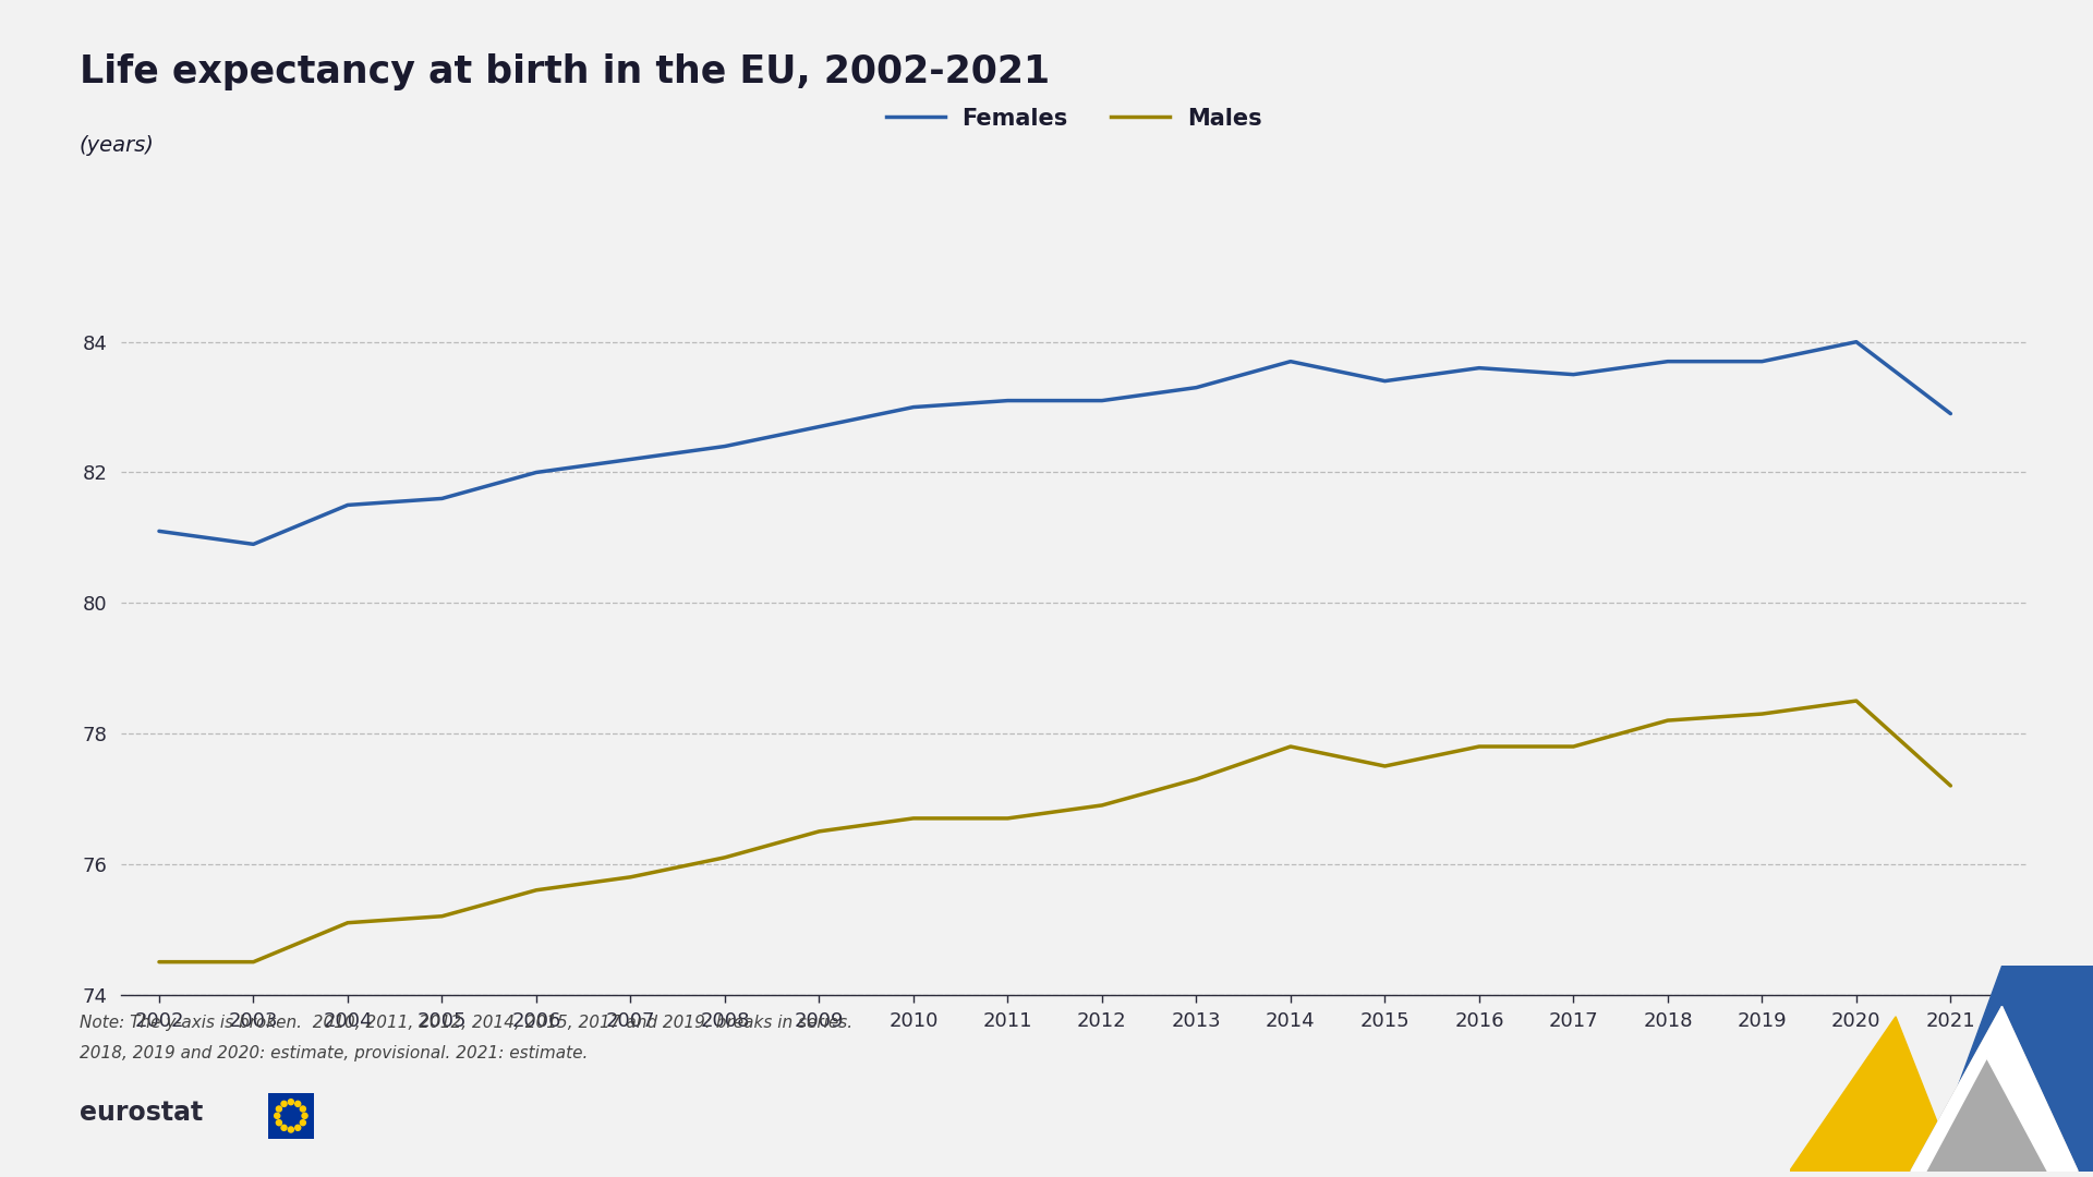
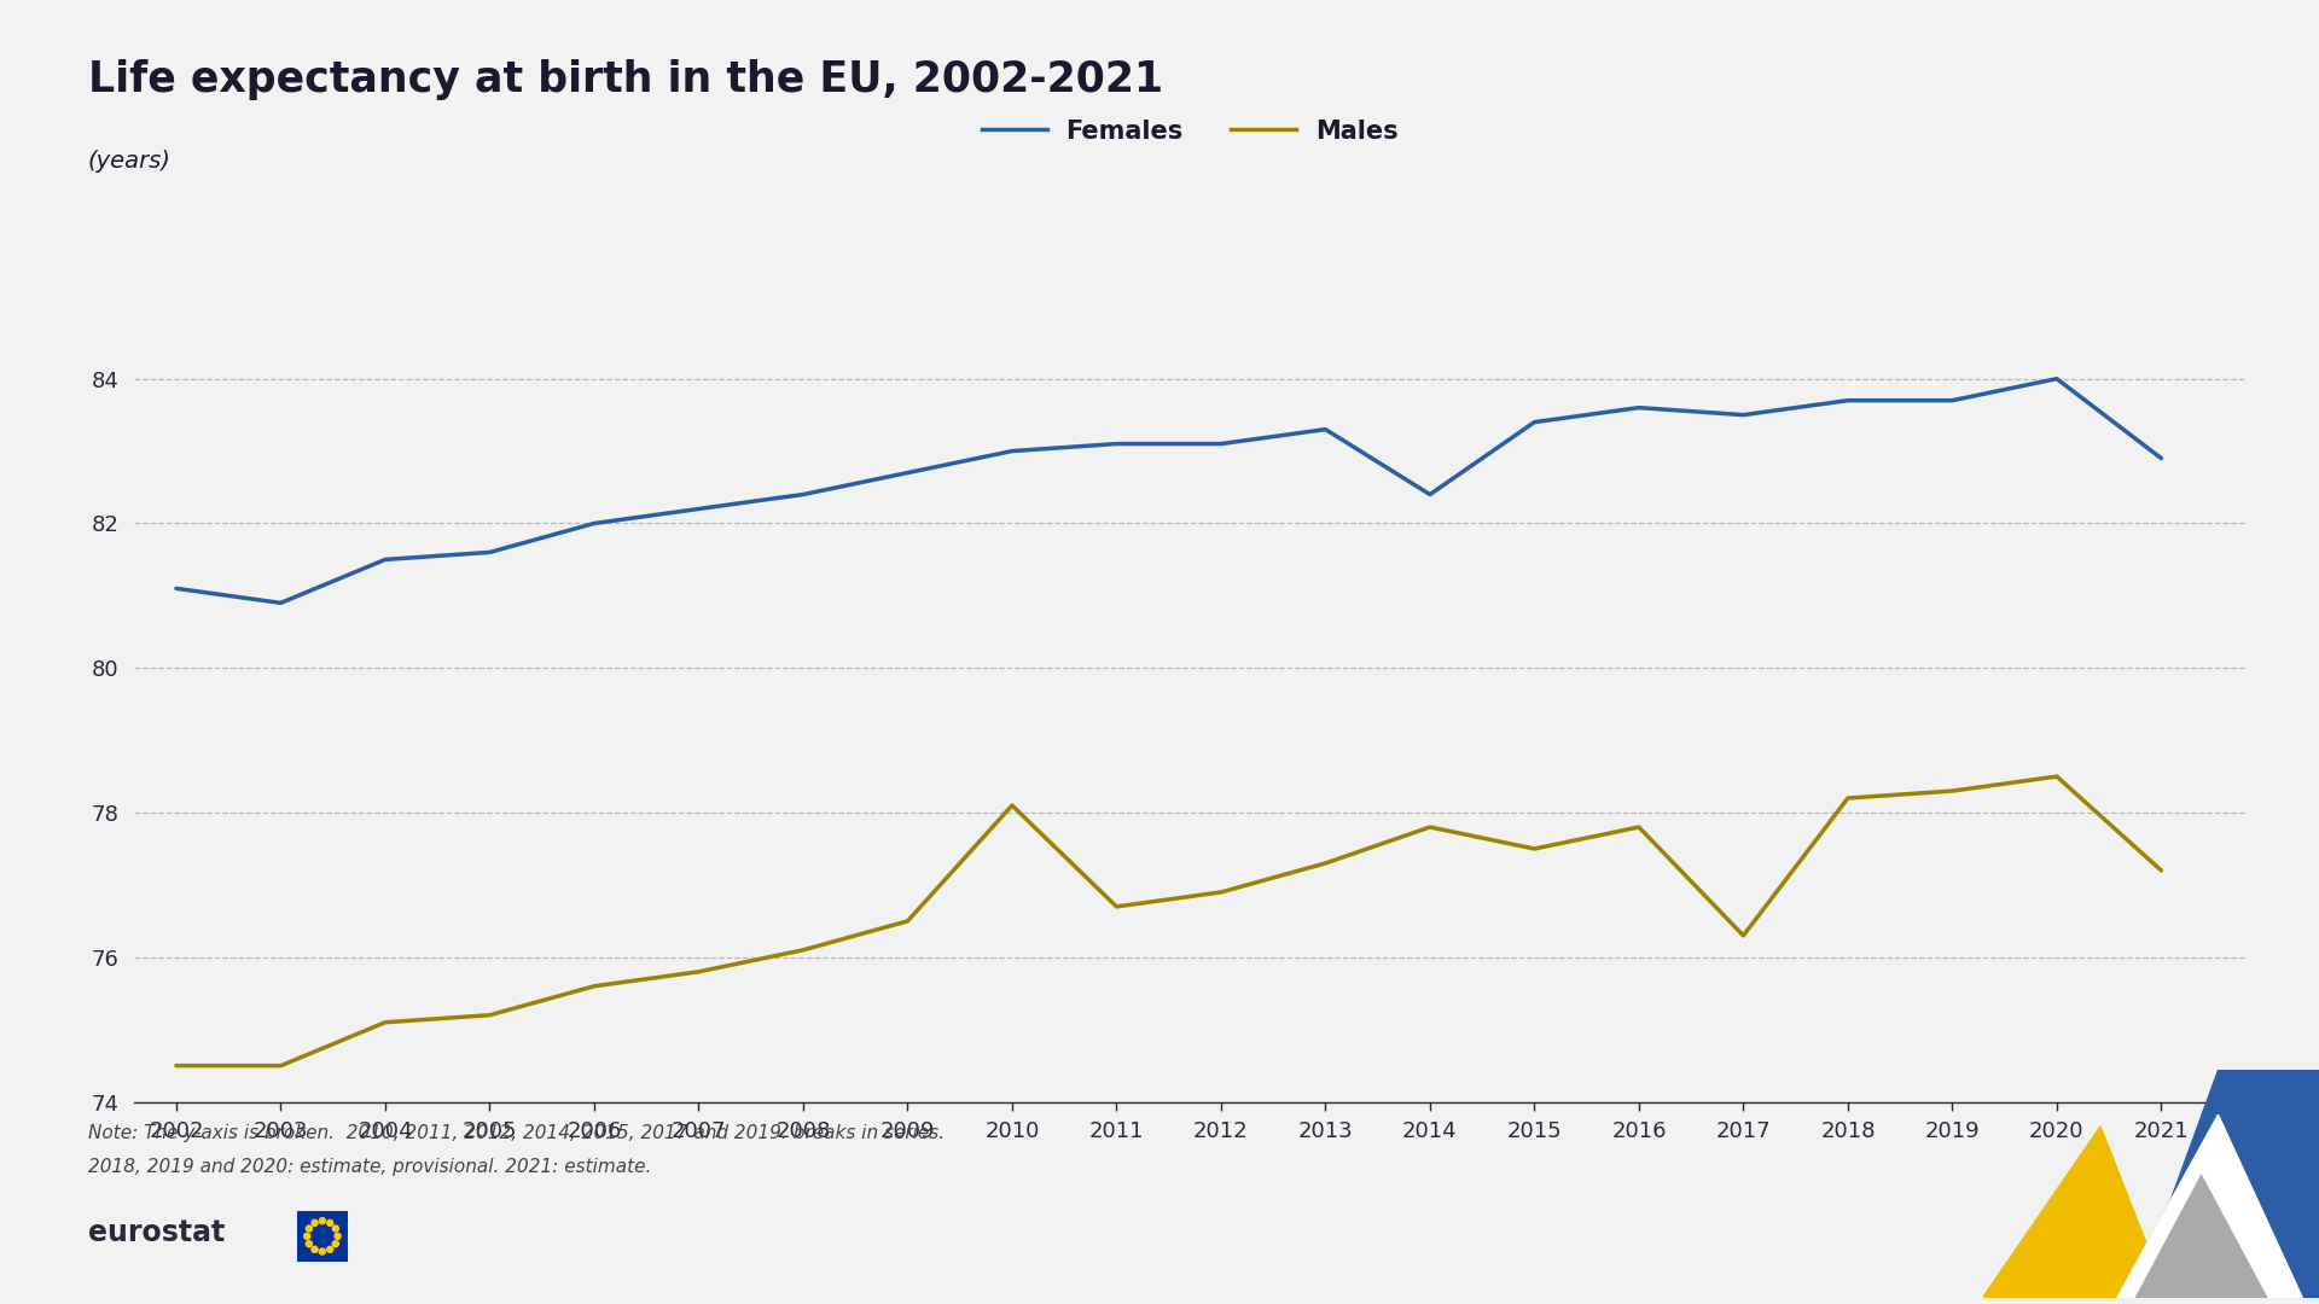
Males/2010: 76.7 -> 78.1
Females/2014: 83.7 -> 82.4
Males/2017: 77.8 -> 76.3
